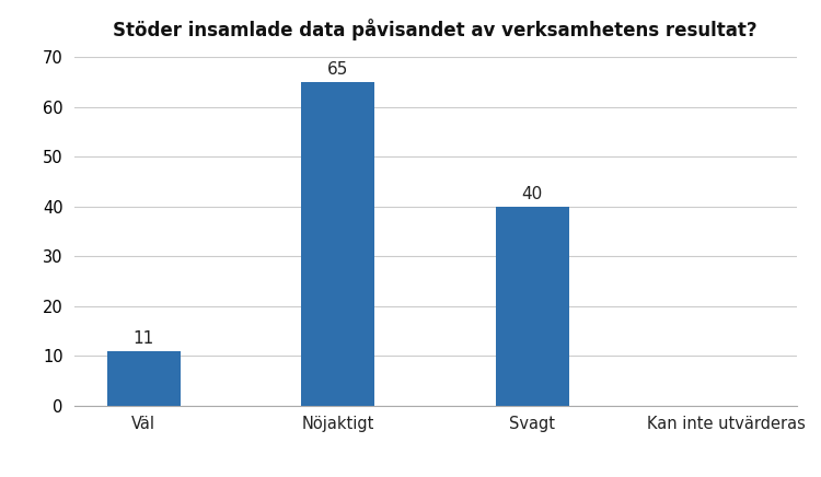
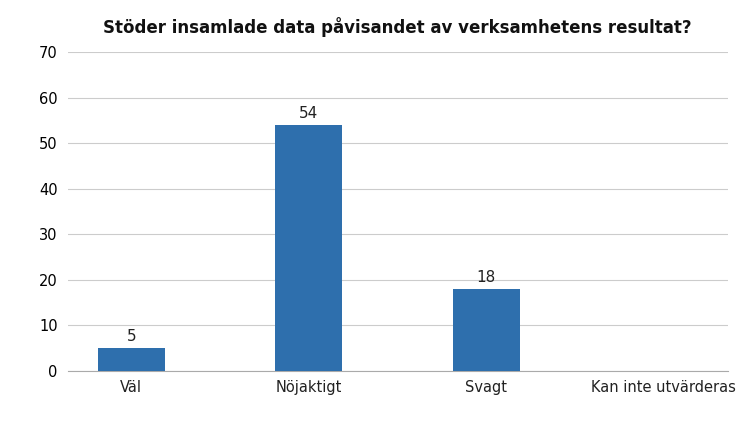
Väl: 11 -> 5
Nöjaktigt: 65 -> 54
Svagt: 40 -> 18
